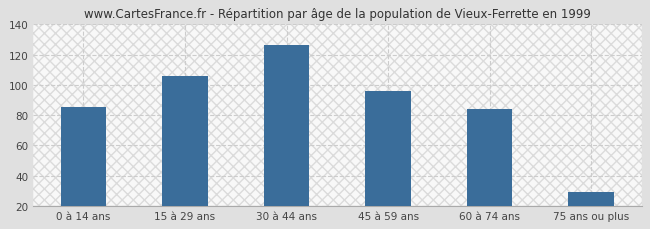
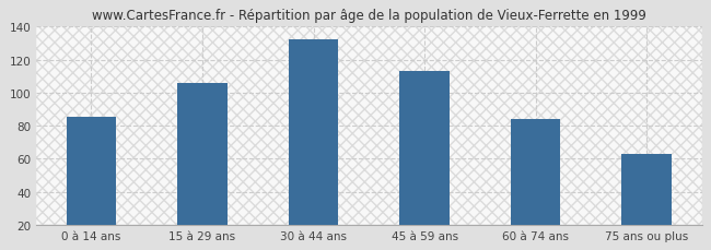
30 à 44 ans: 126 -> 132
45 à 59 ans: 96 -> 113
75 ans ou plus: 29 -> 63
